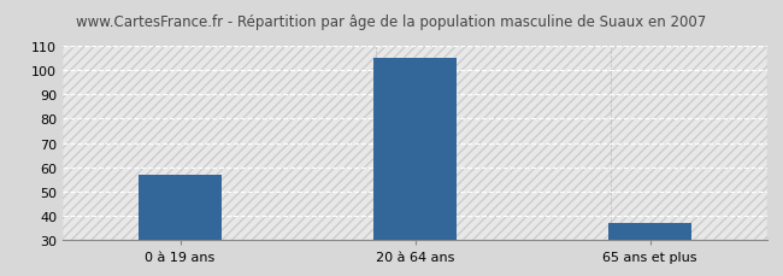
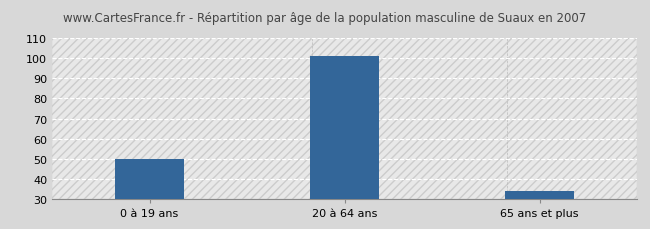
0 à 19 ans: 57 -> 50
20 à 64 ans: 105 -> 101
65 ans et plus: 37 -> 34
